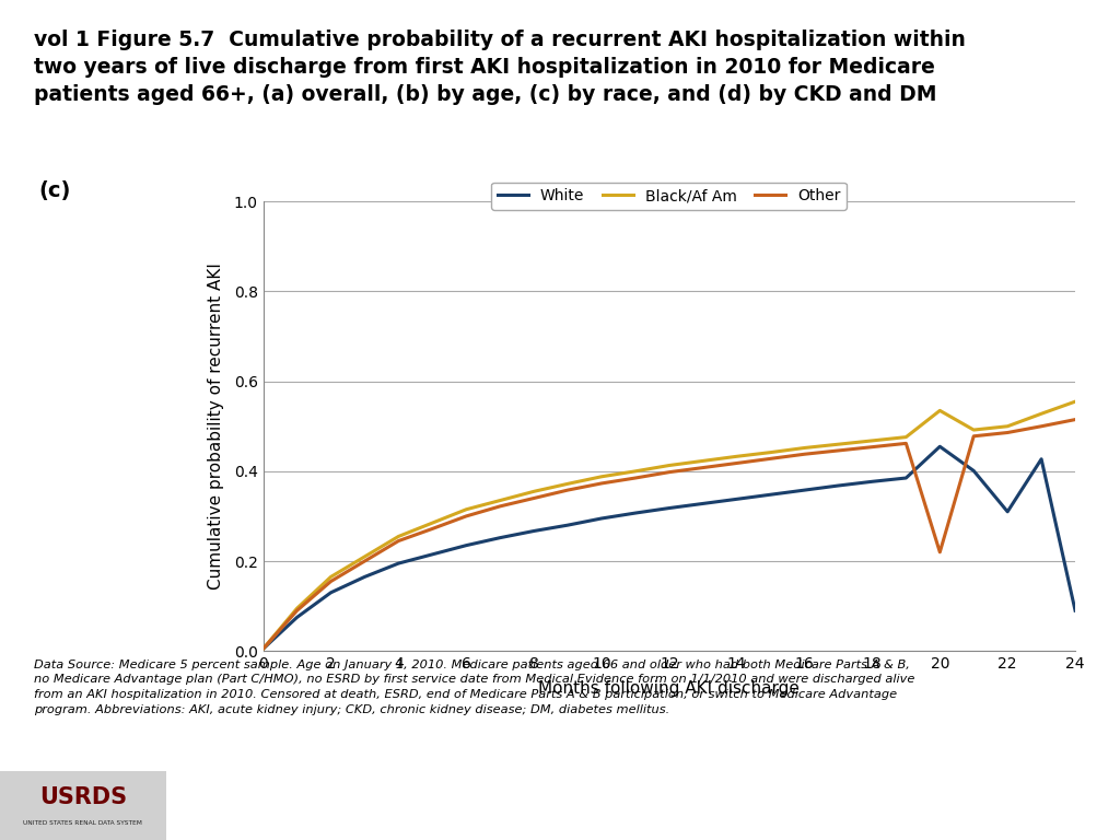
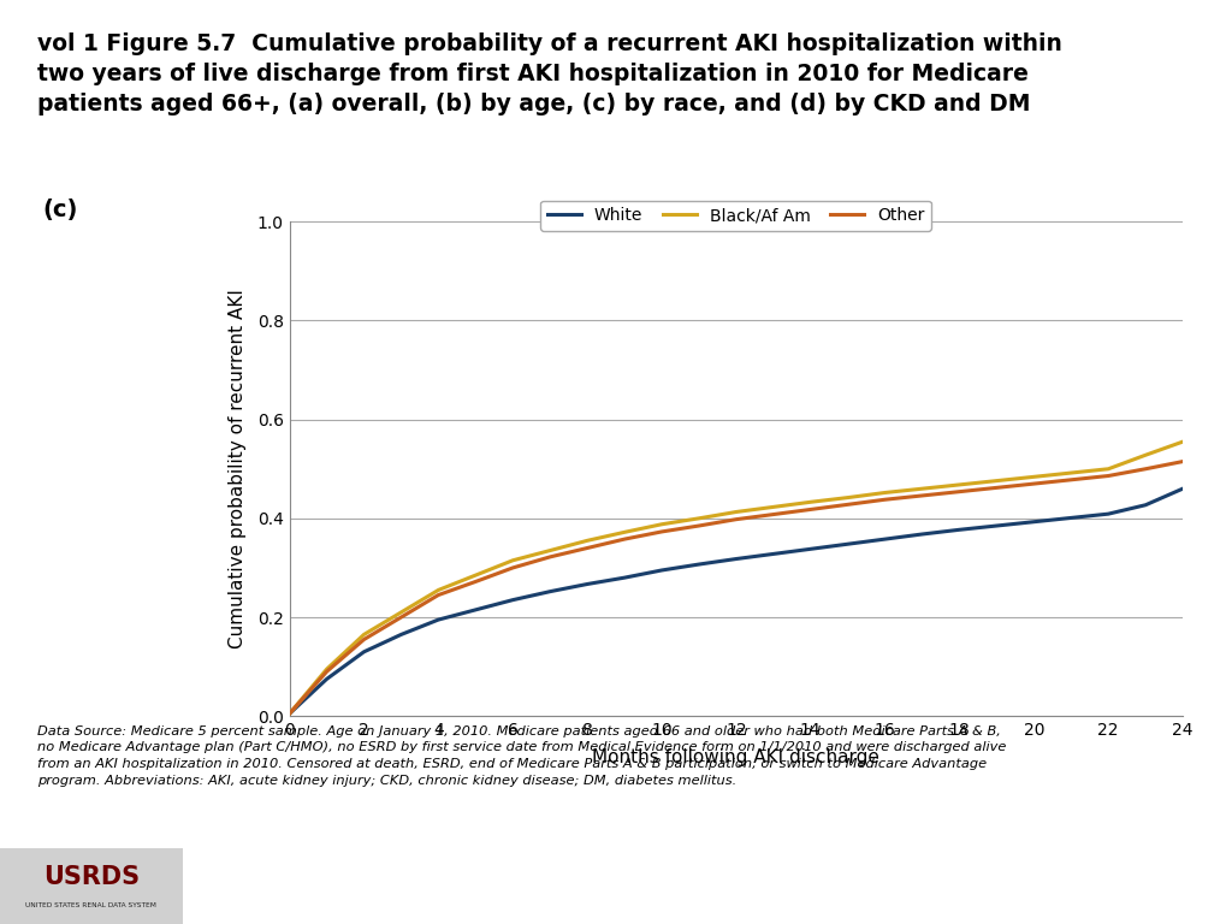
White/20: 0.455 -> 0.393
Black/Af Am/20: 0.535 -> 0.484
Other/20: 0.220 -> 0.470
White/22: 0.310 -> 0.409
White/24: 0.090 -> 0.460
